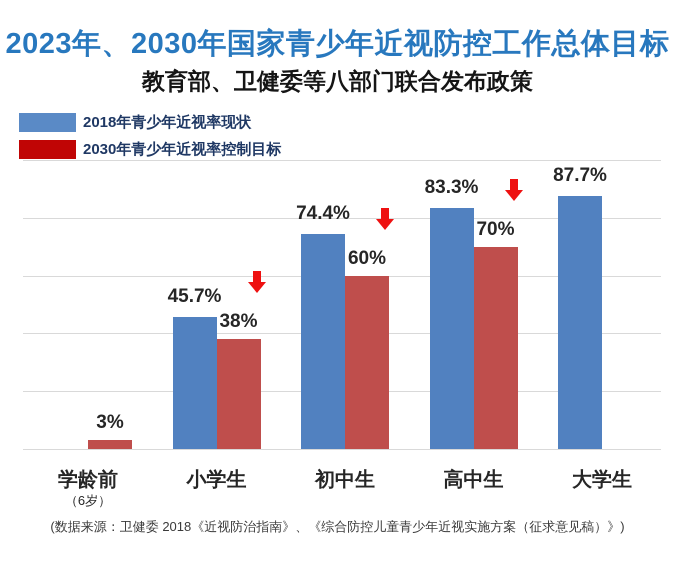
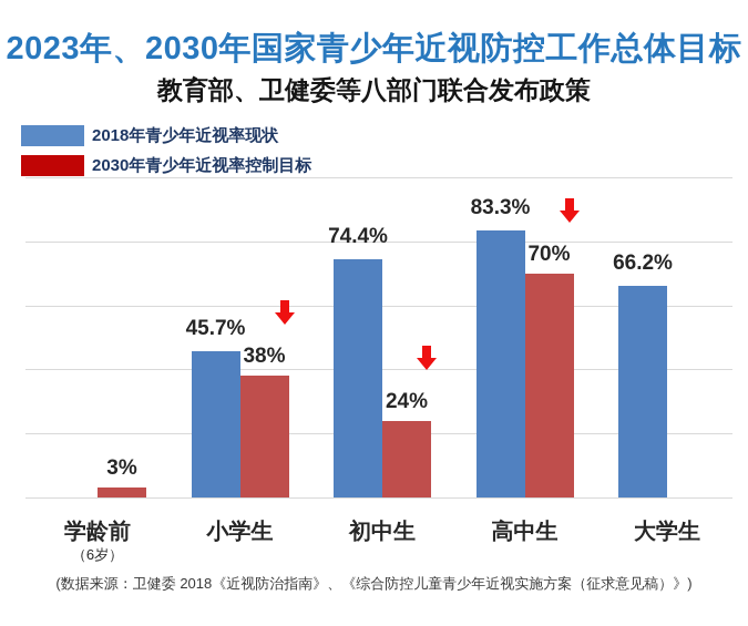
2030年青少年近视率控制目标/初中生: 60% -> 24%
2018年青少年近视率现状/大学生: 87.7% -> 66.2%
